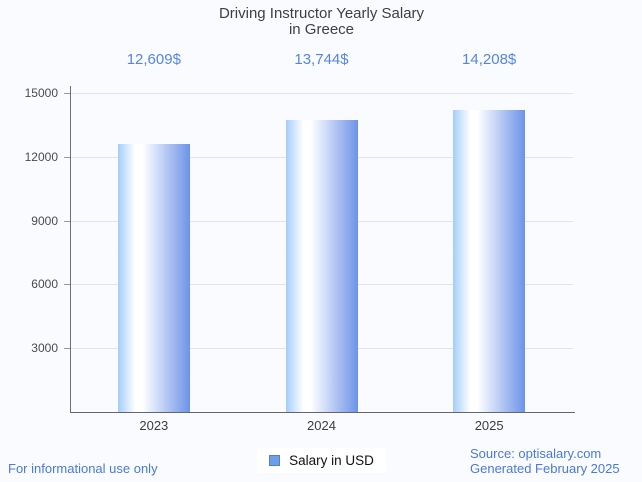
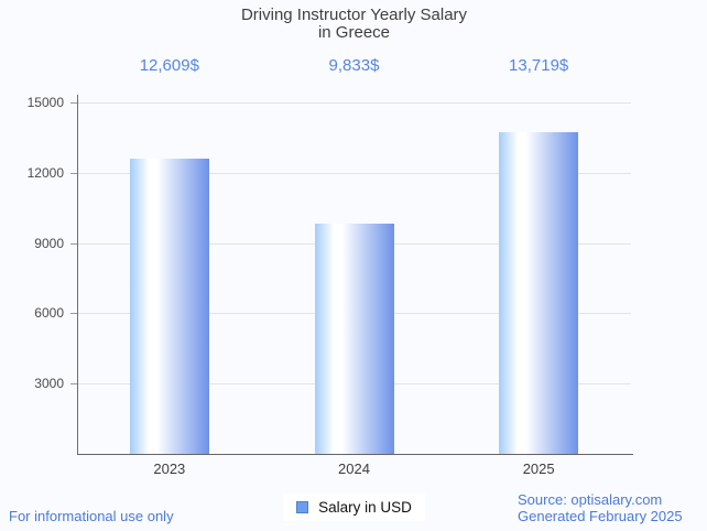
2024: 13,744 -> 9,833
2025: 14,208 -> 13,719
